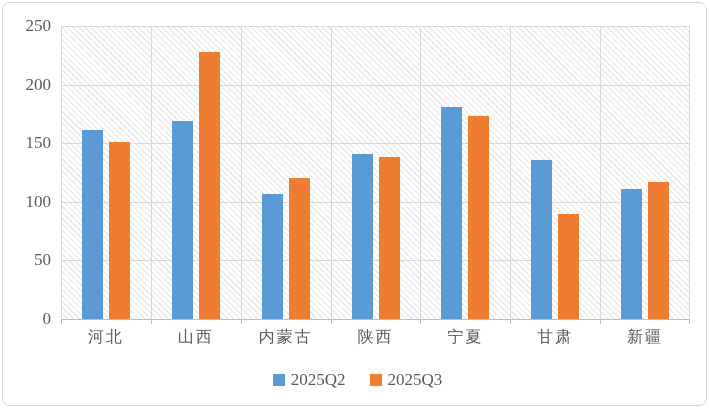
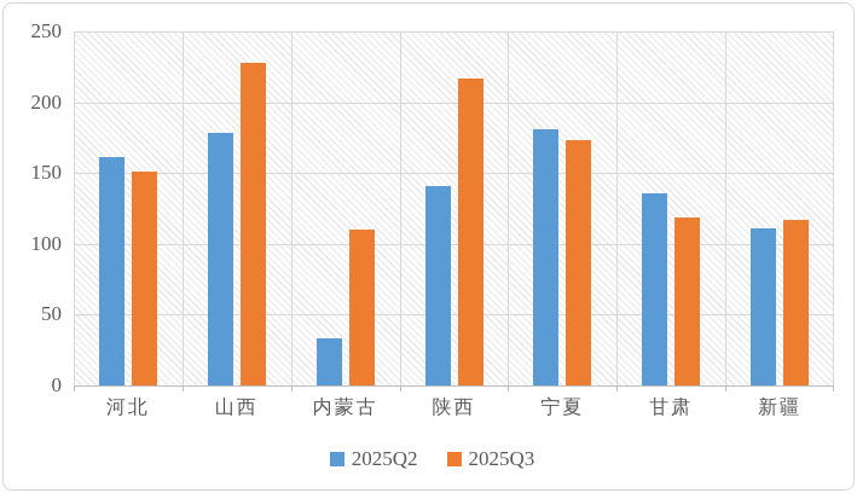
2025Q2/山西: 169 -> 178
2025Q2/内蒙古: 107 -> 33
2025Q3/内蒙古: 120 -> 110
2025Q3/陕西: 138 -> 217
2025Q3/甘肃: 90 -> 119
